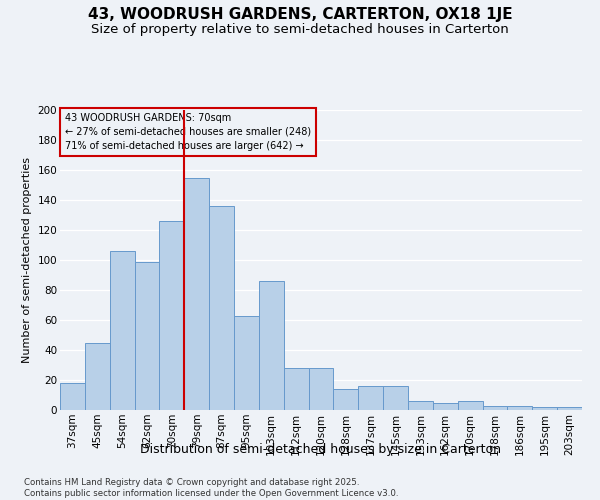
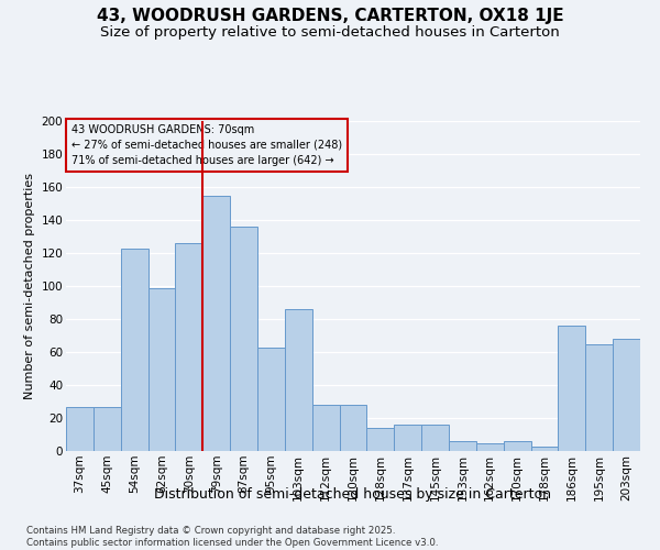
37sqm: 18 -> 27
45sqm: 45 -> 27
54sqm: 106 -> 123
186sqm: 3 -> 76
195sqm: 2 -> 65
203sqm: 2 -> 68
